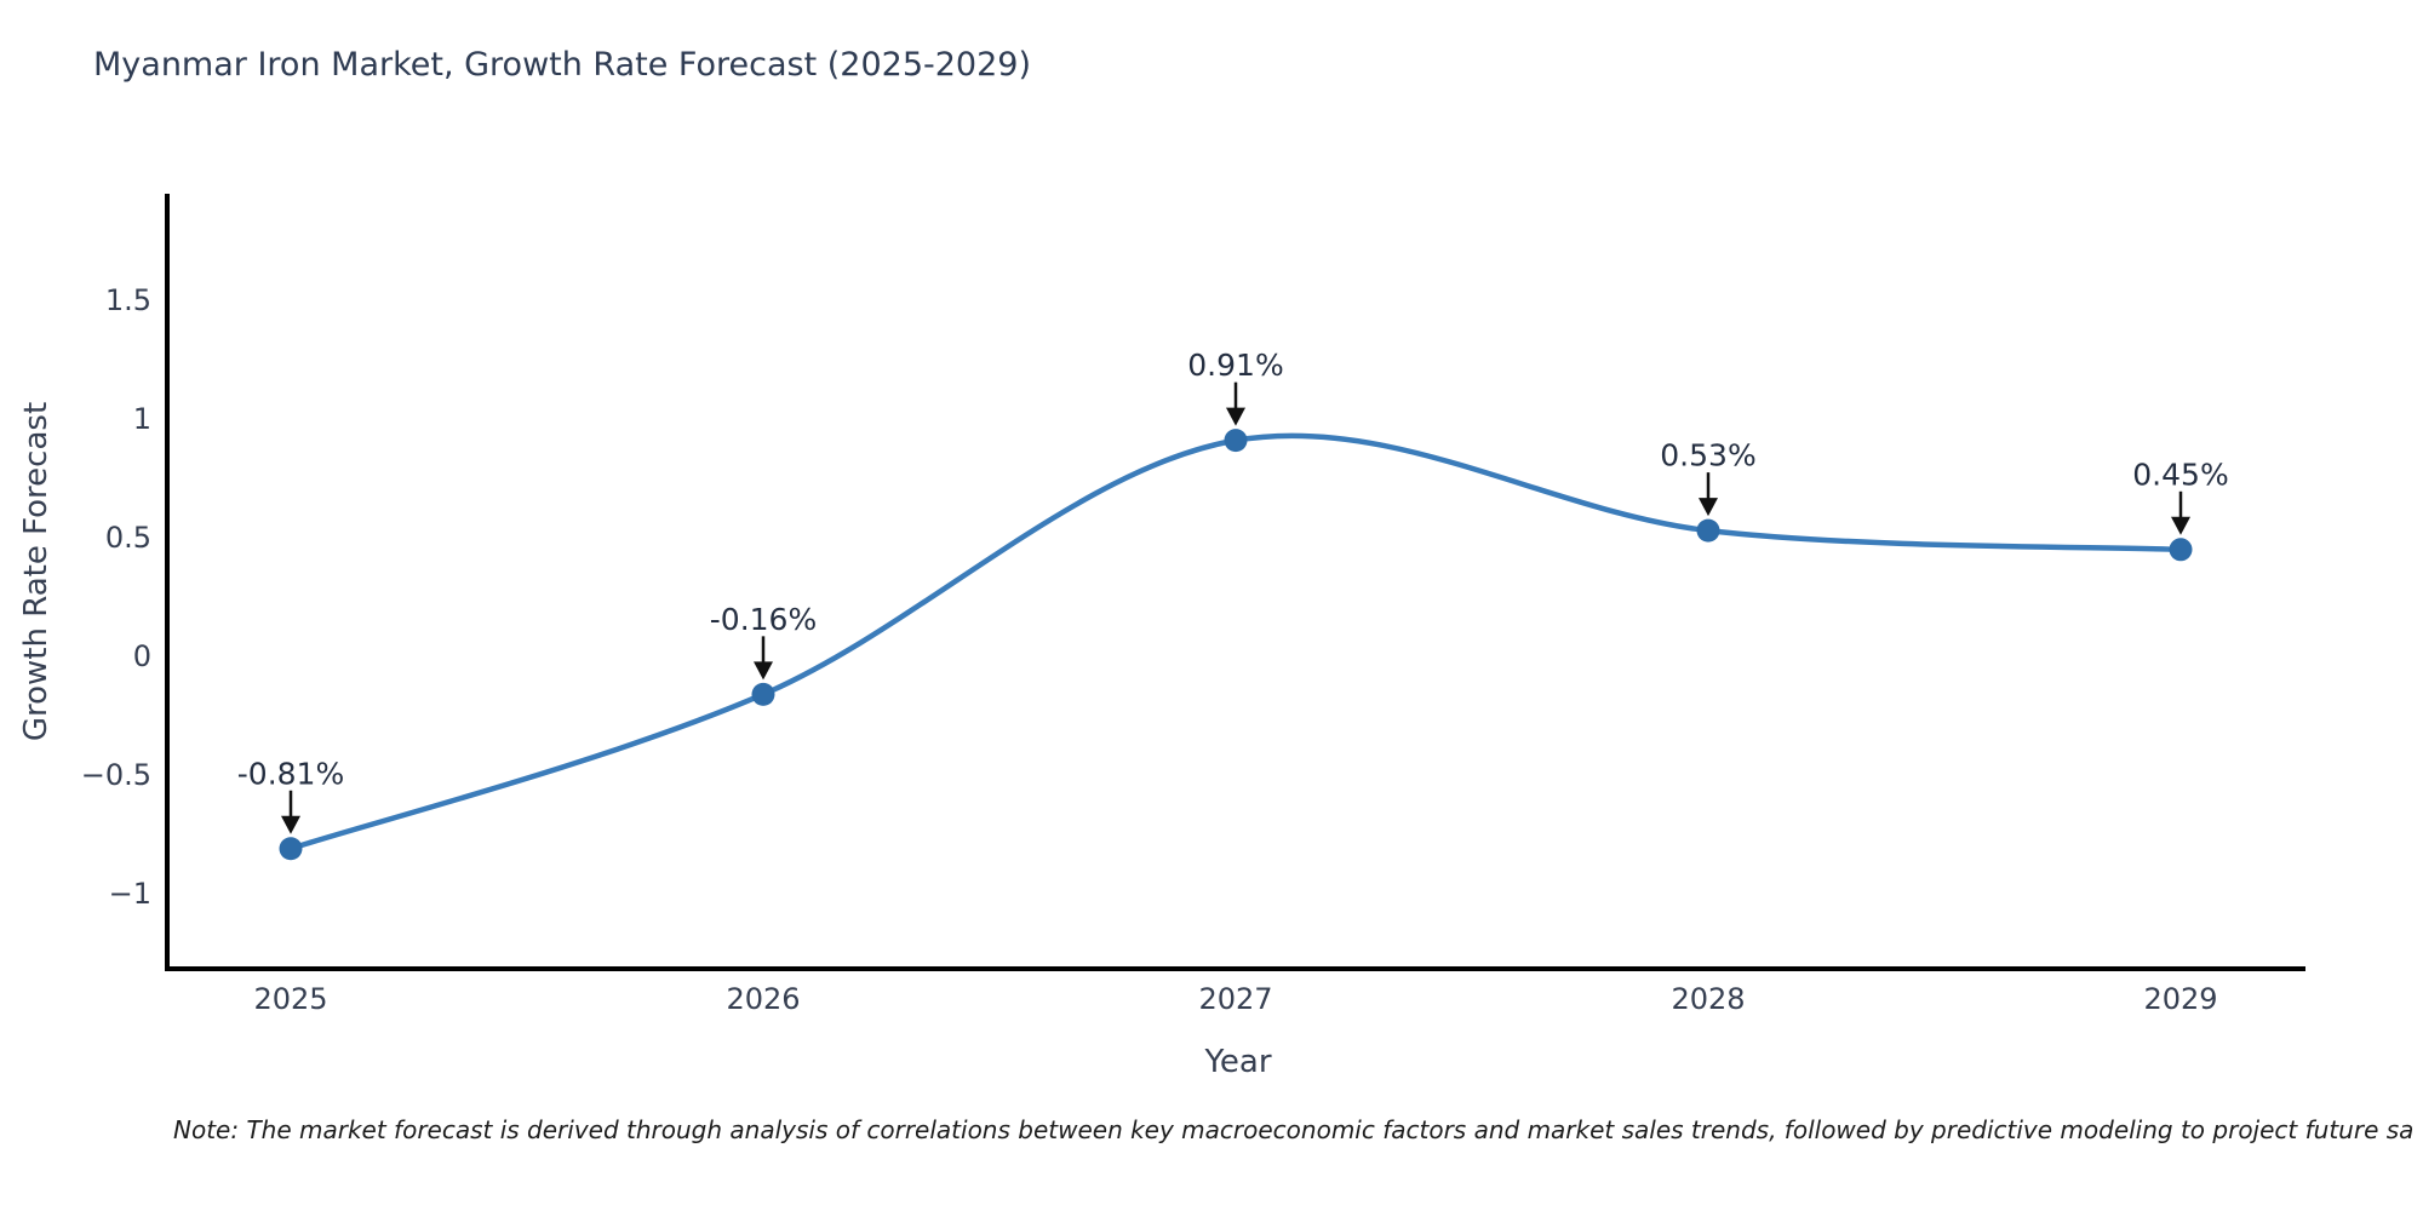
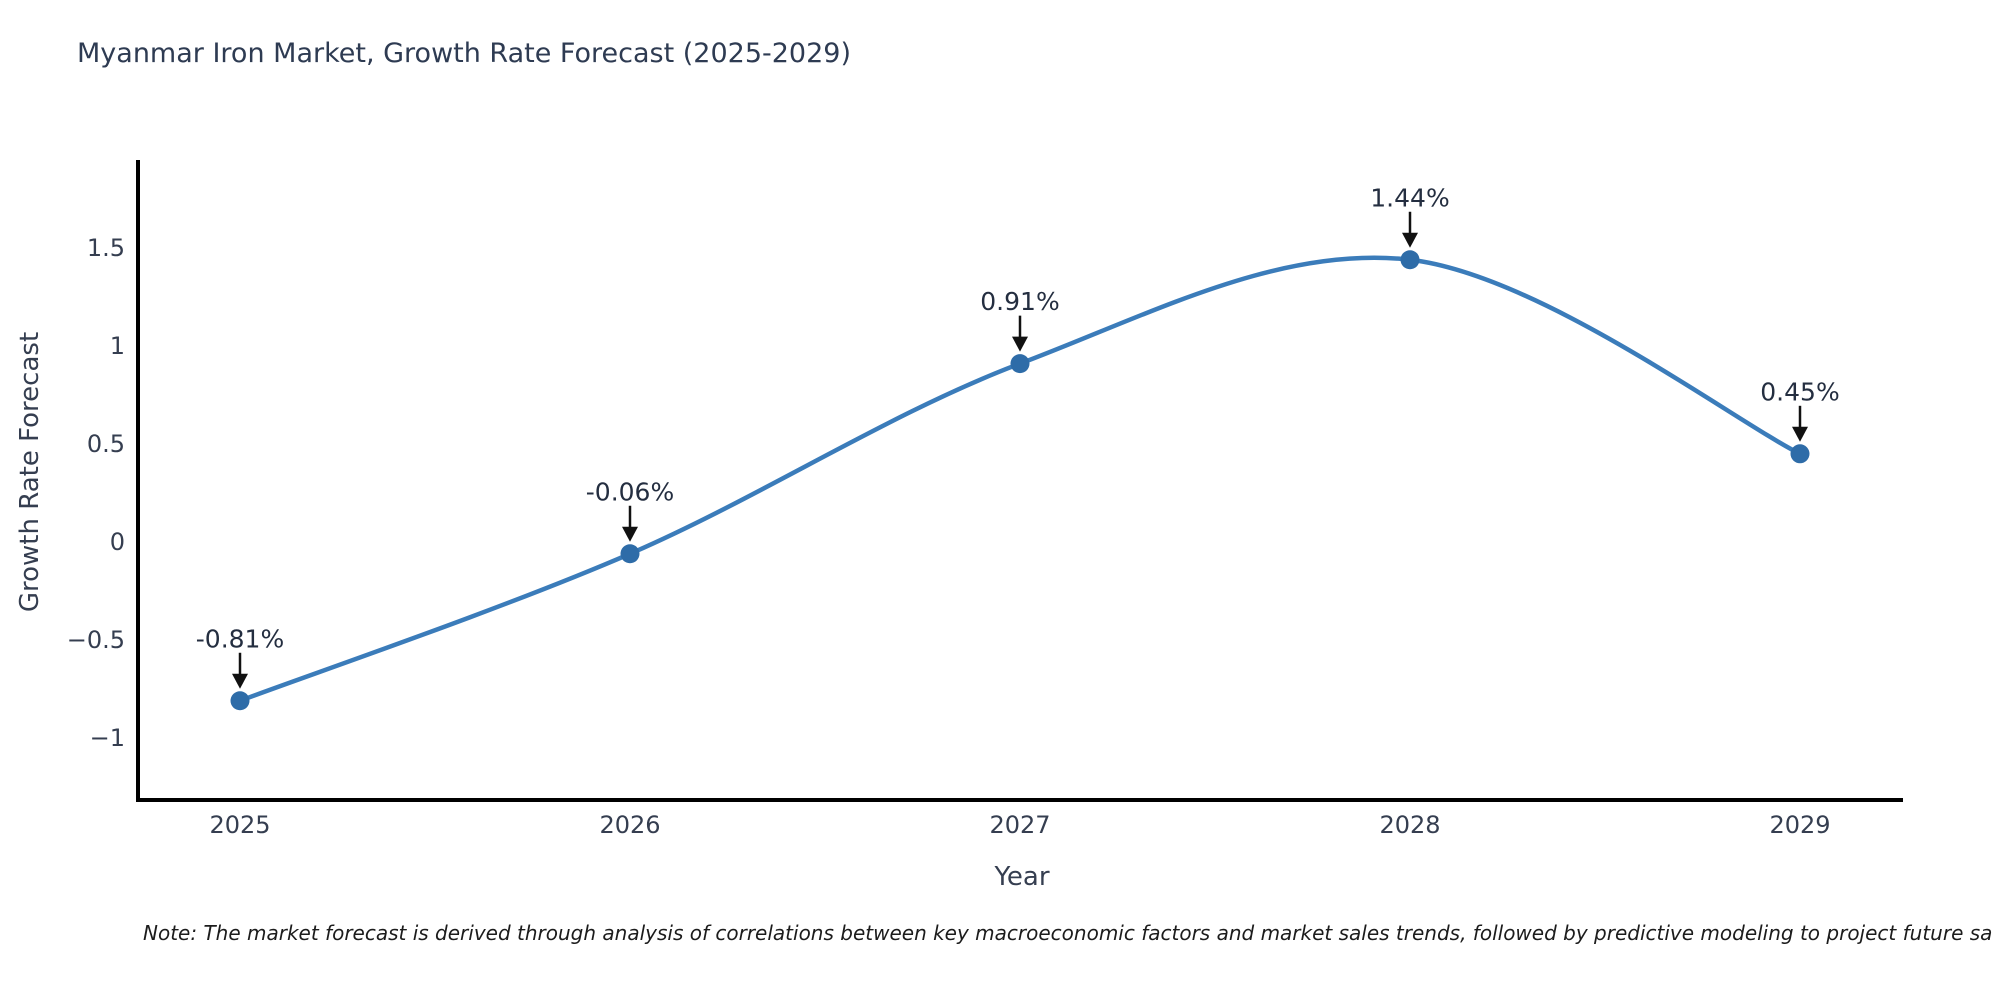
2026: -0.16% -> -0.06%
2028: 0.53% -> 1.44%
